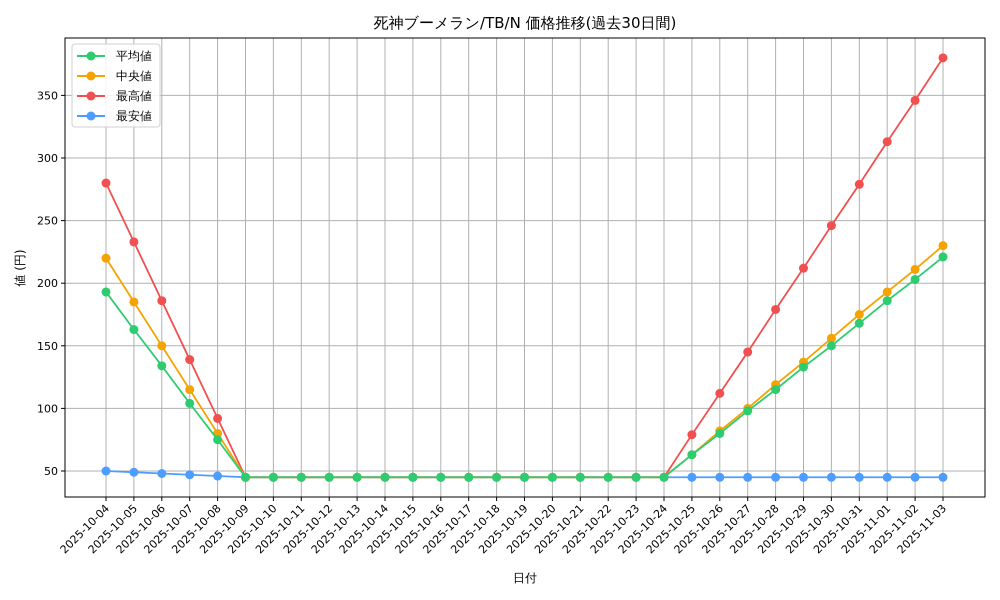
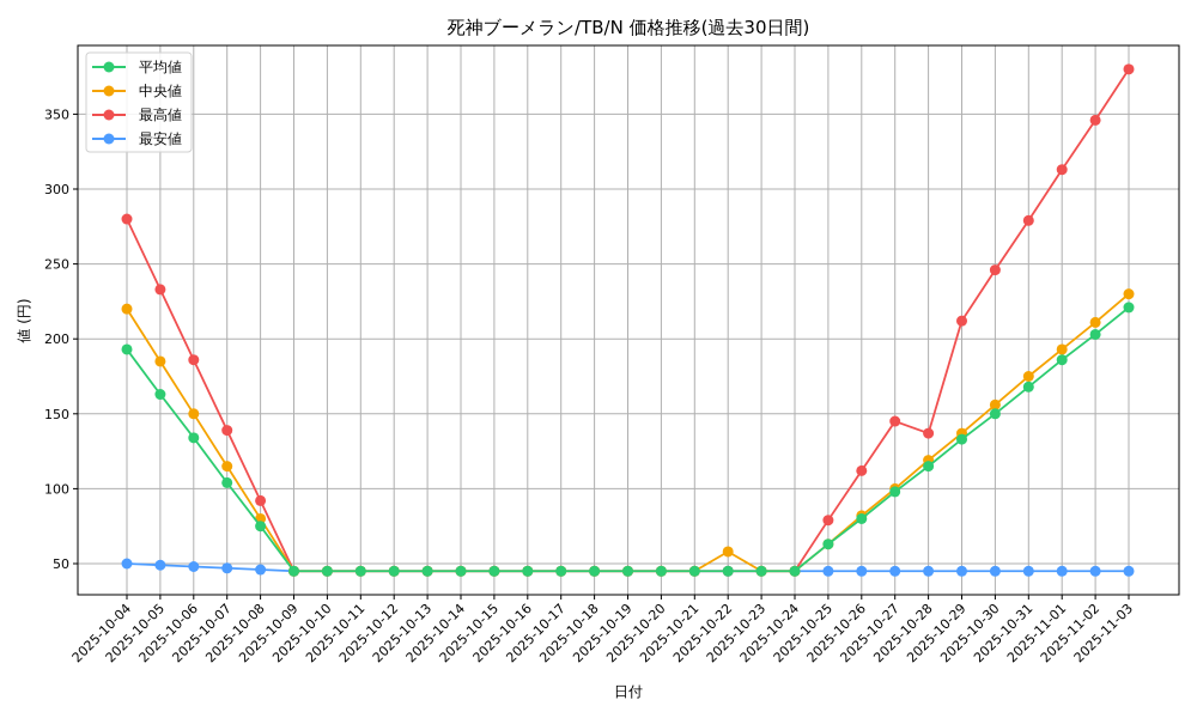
中央値/2025-10-22: 45 -> 58
最高値/2025-10-28: 179 -> 137
